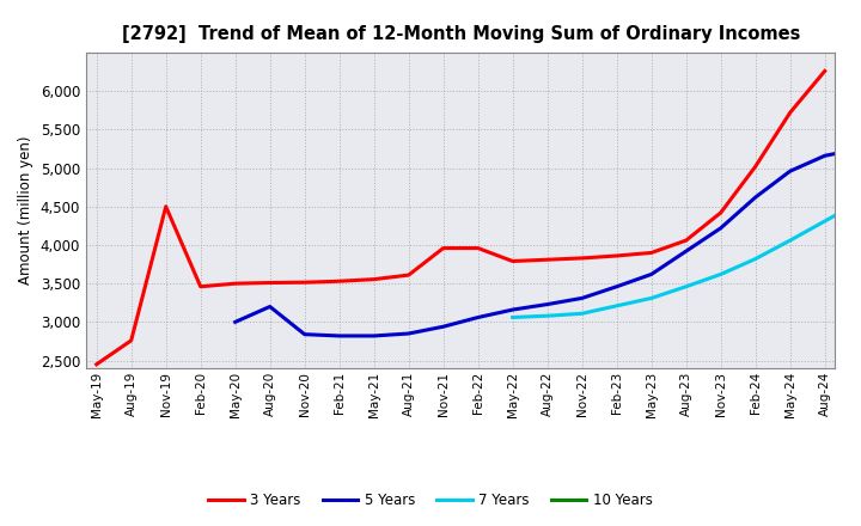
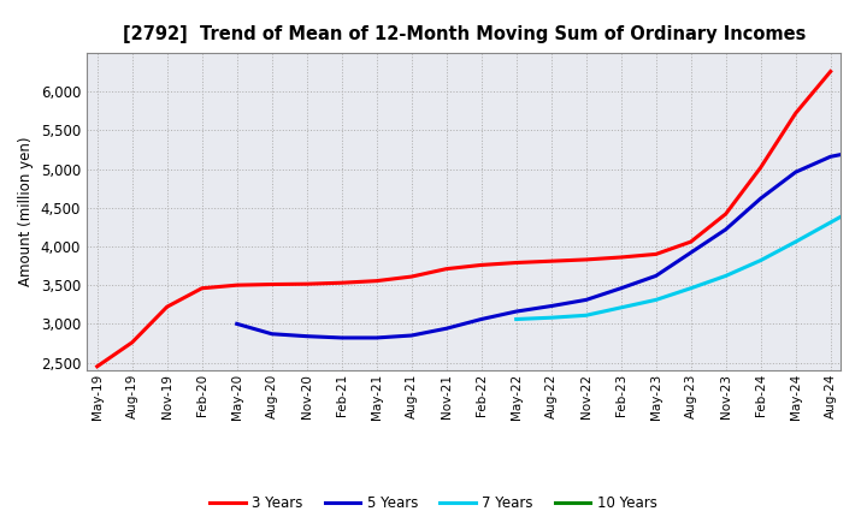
3 Years/Nov-19: 4,500 -> 3,220
5 Years/Aug-20: 3,200 -> 2,870
3 Years/Nov-21: 3,960 -> 3,710
3 Years/Feb-22: 3,960 -> 3,760
